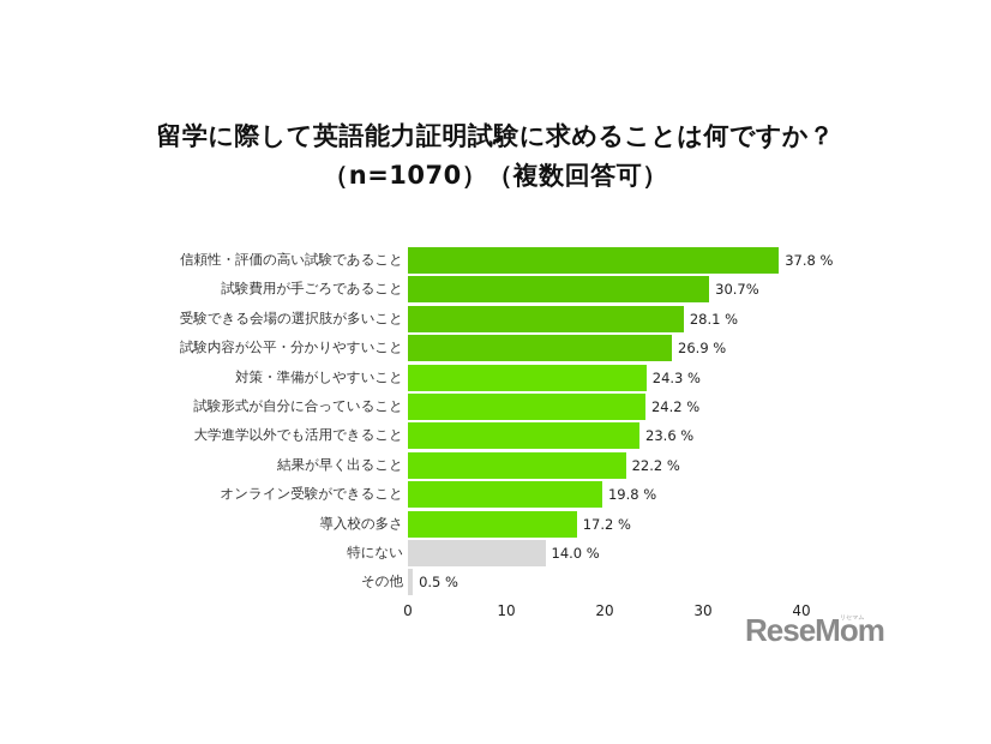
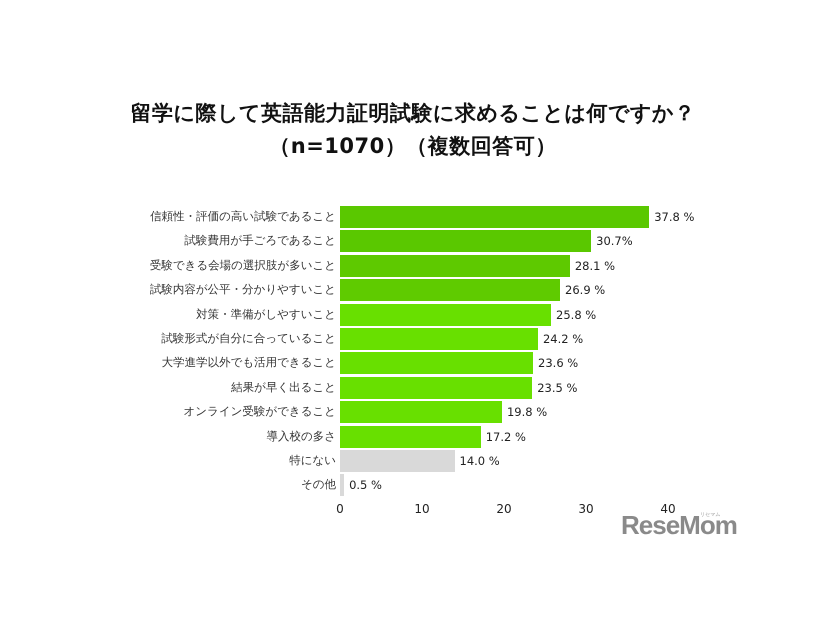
対策・準備がしやすいこと: 24.3 -> 25.8
結果が早く出ること: 22.2 -> 23.5
